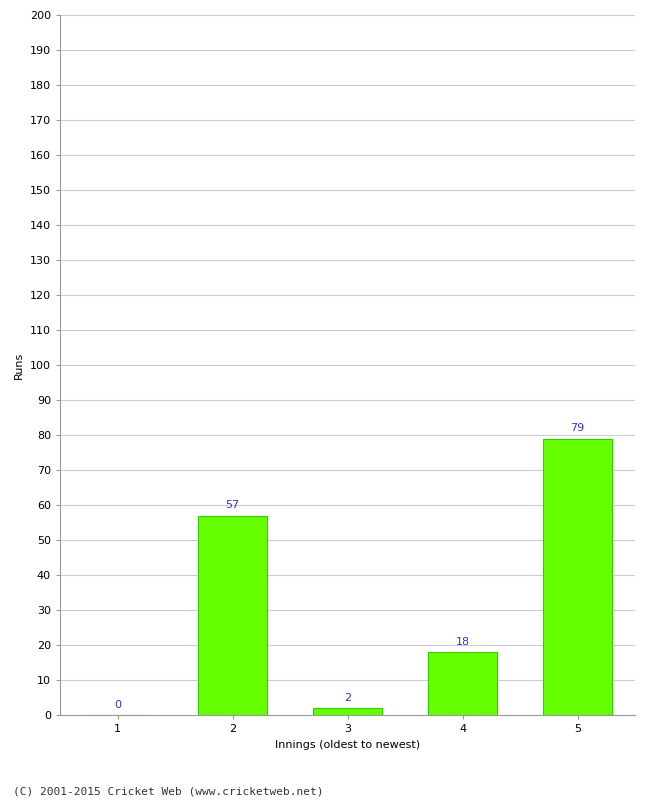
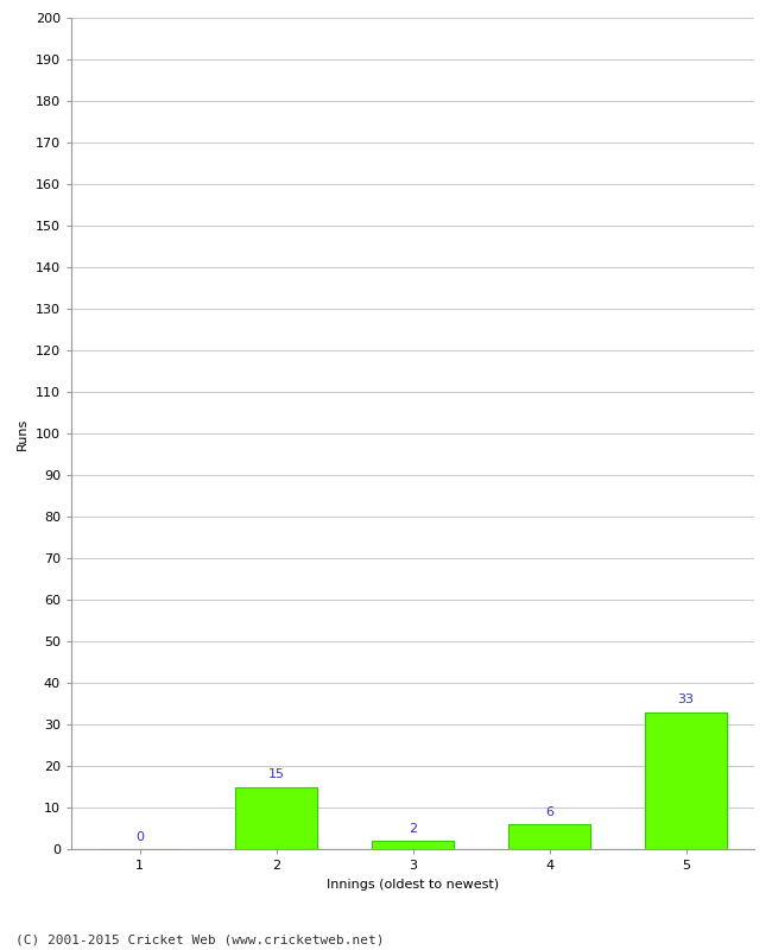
2: 57 -> 15
4: 18 -> 6
5: 79 -> 33
